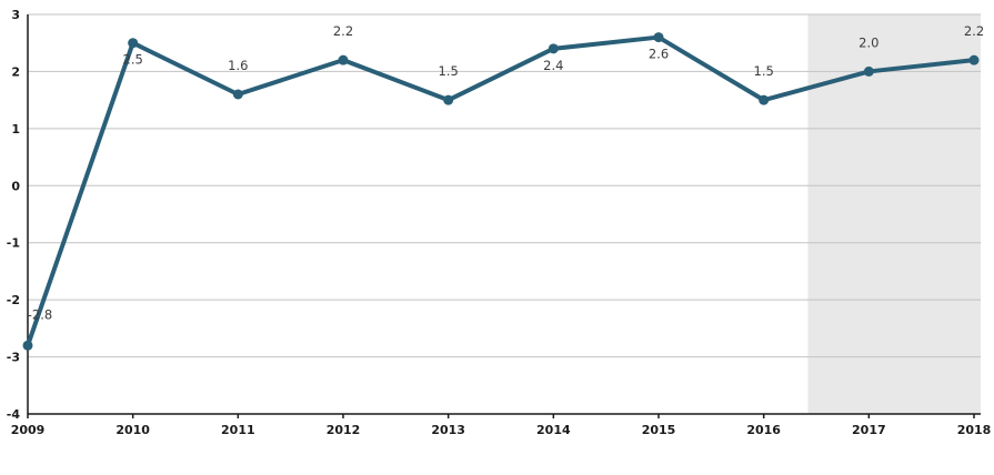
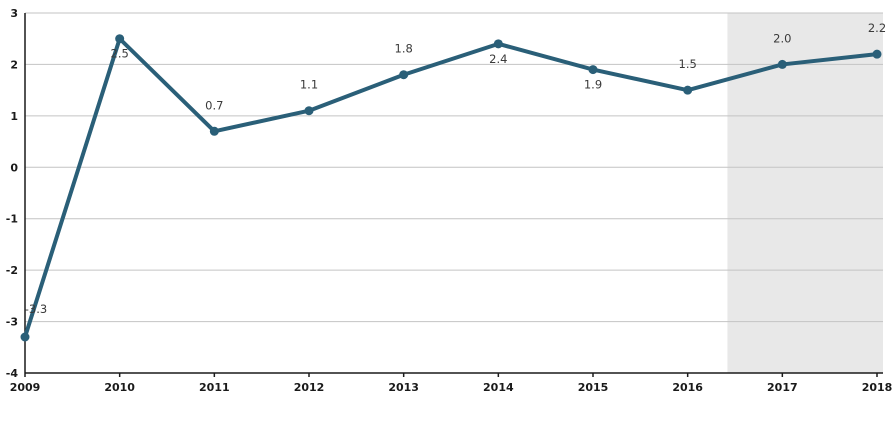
2009: -2.8 -> -3.3
2011: 1.6 -> 0.7
2012: 2.2 -> 1.1
2013: 1.5 -> 1.8
2015: 2.6 -> 1.9
